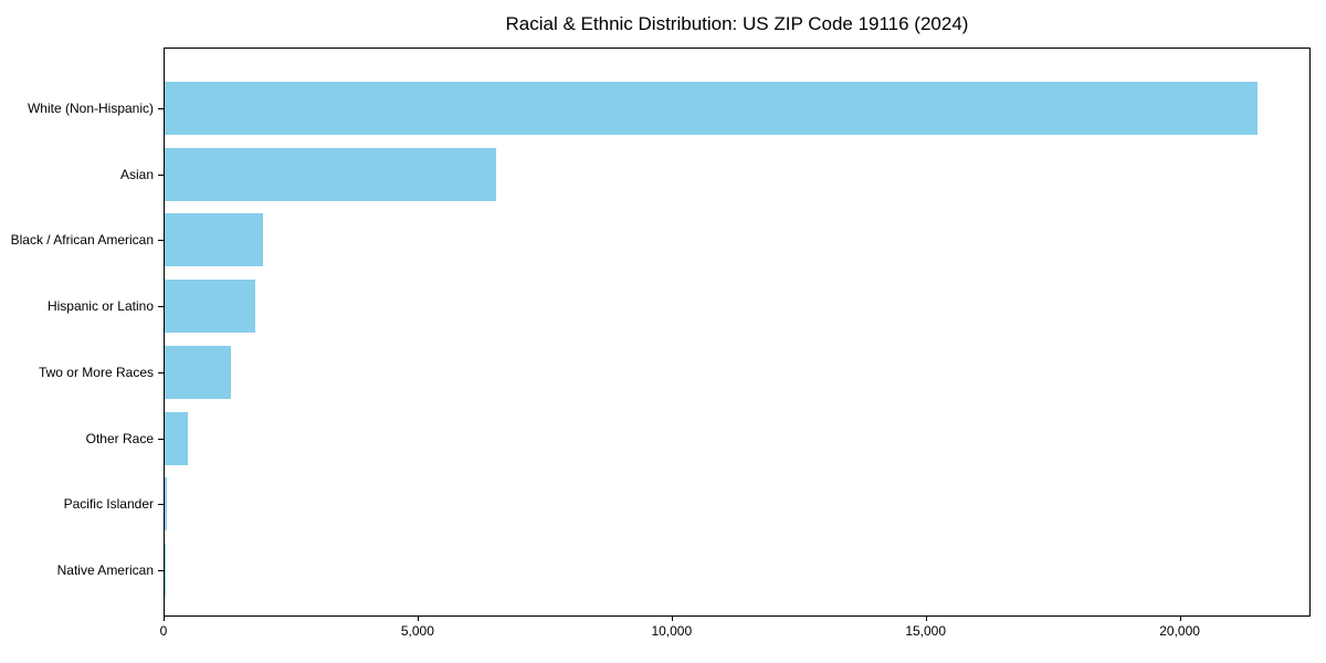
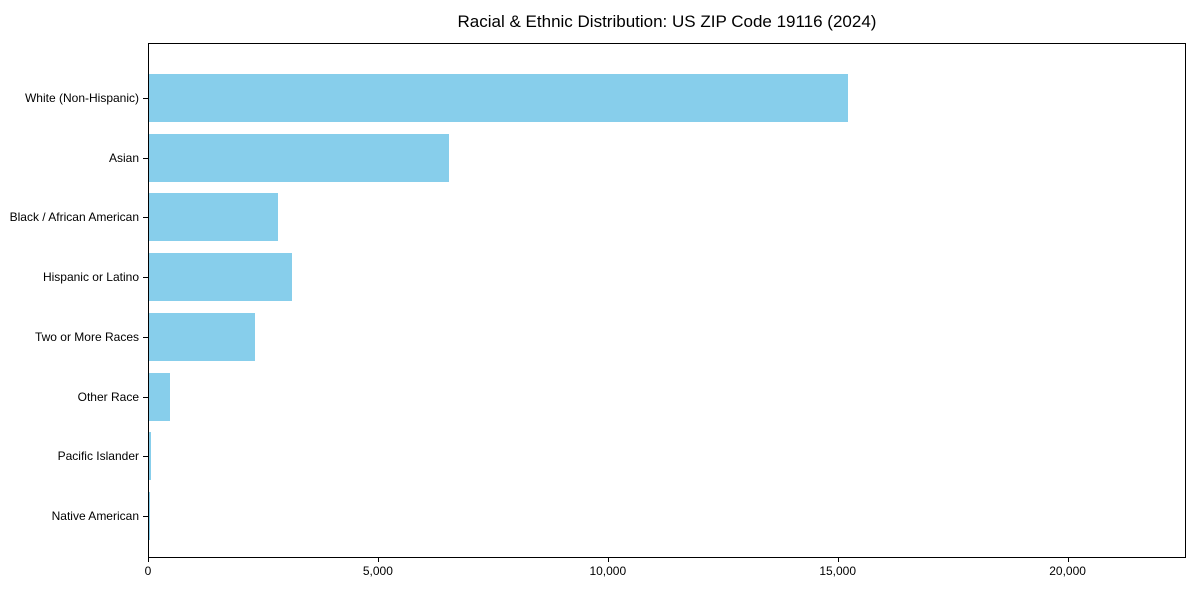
White (Non-Hispanic): 21500 -> 15200
Black / African American: 1900 -> 2800
Hispanic or Latino: 1800 -> 3100
Two or More Races: 1300 -> 2300
